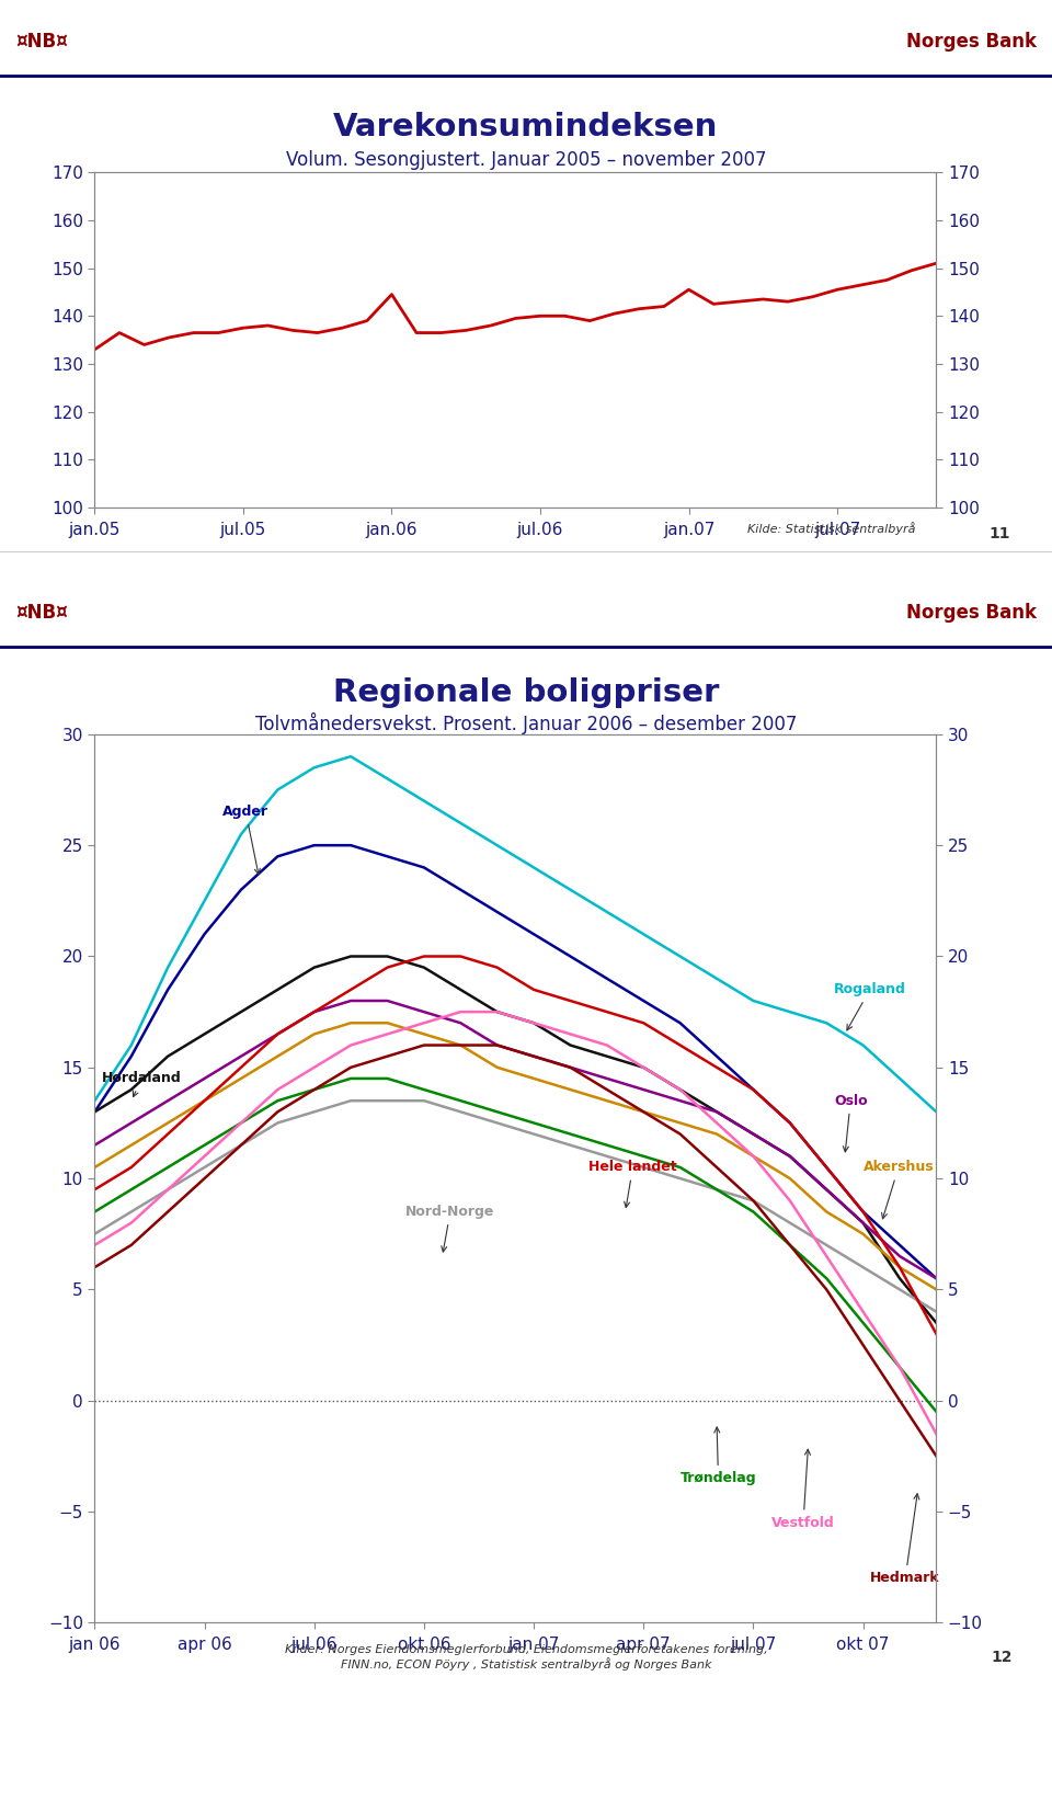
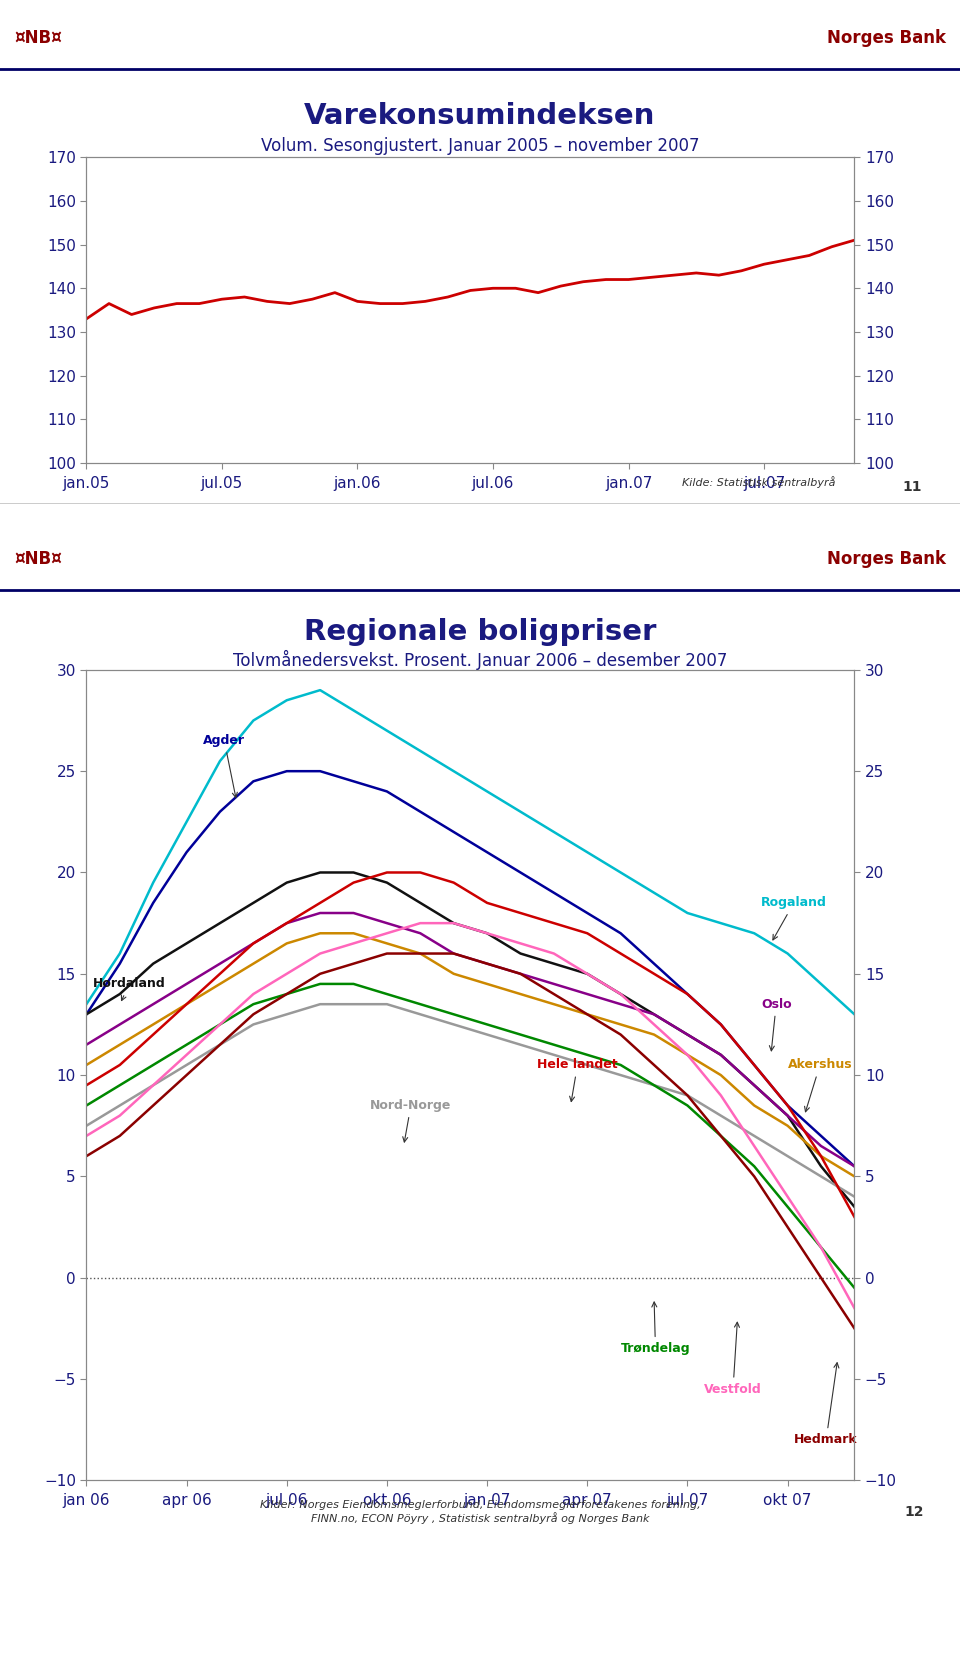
jan.06: 144.5 -> 137.0
jan.07: 145.5 -> 142.0
